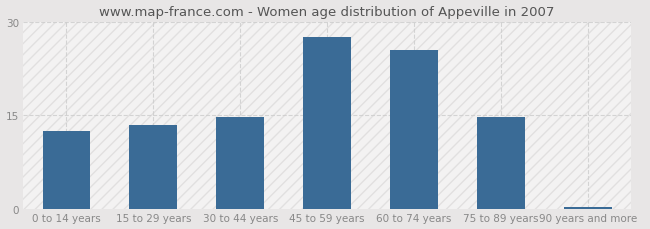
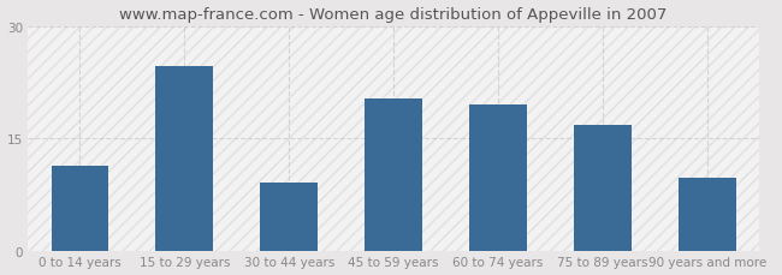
0 to 14 years: 12.5 -> 11.4
15 to 29 years: 13.5 -> 24.6
30 to 44 years: 14.8 -> 9.2
45 to 59 years: 27.5 -> 20.4
60 to 74 years: 25.5 -> 19.6
75 to 89 years: 14.8 -> 16.8
90 years and more: 0.3 -> 9.8
